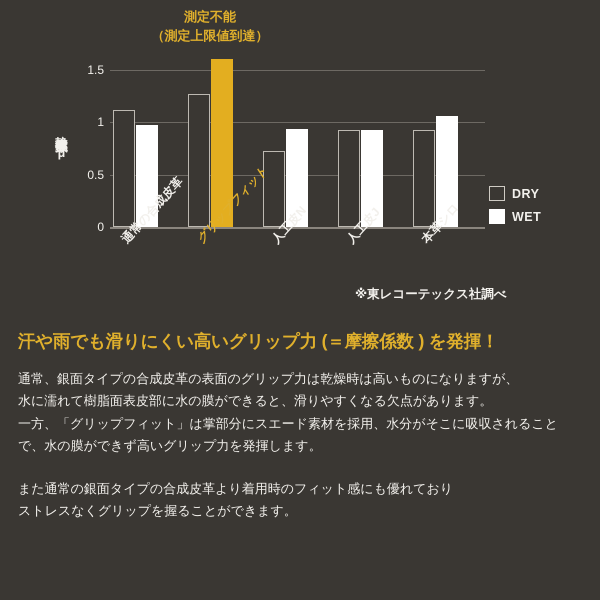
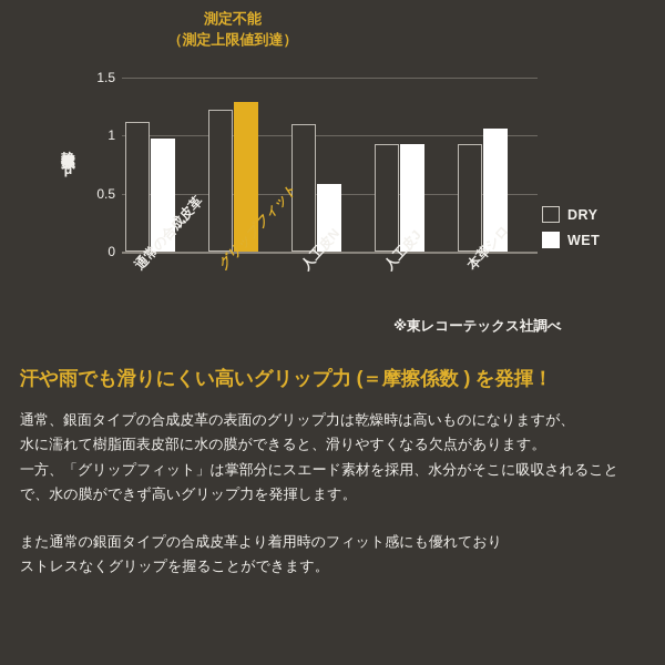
DRY/グリップフィット: 1.27 -> 1.22
WET/グリップフィット: 1.60 -> 1.29
DRY/人工皮N: 0.72 -> 1.10
WET/人工皮N: 0.93 -> 0.58
